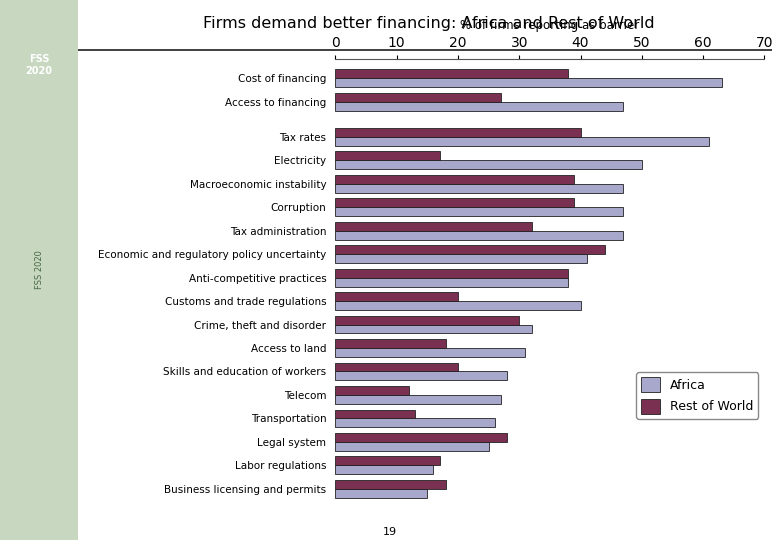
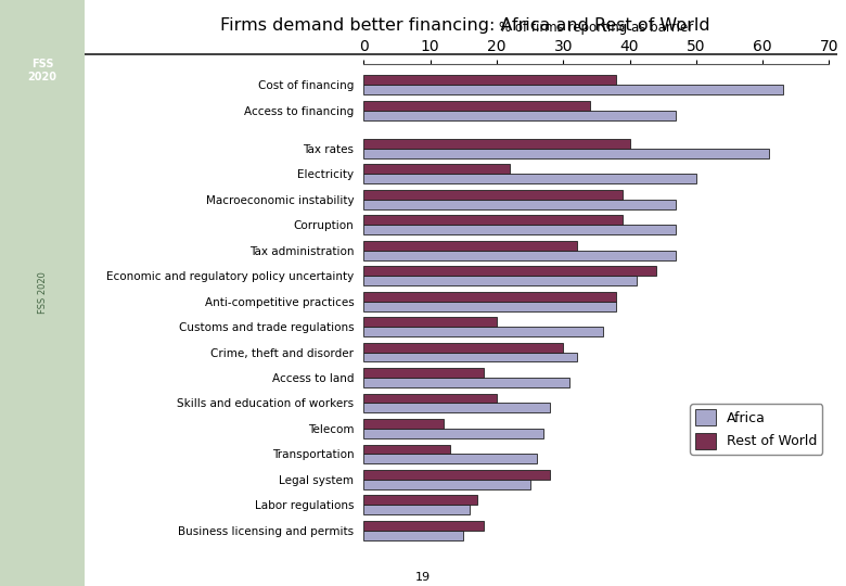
Rest of World/Access to financing: 27 -> 34
Rest of World/Electricity: 17 -> 22
Africa/Customs and trade regulations: 40 -> 36
